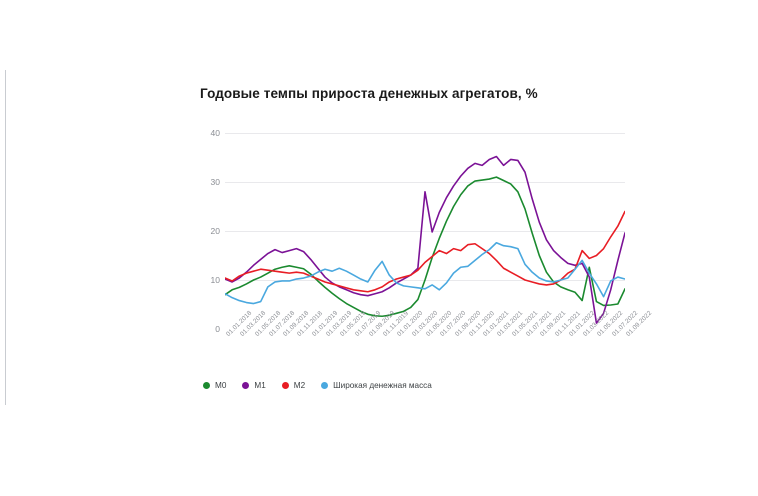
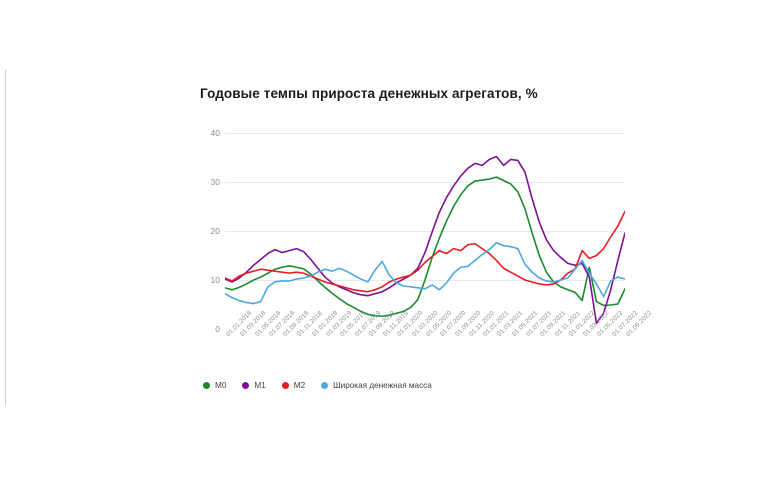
М0/01.01.2018: 7 -> 8
М1/01.05.2020: 28 -> 16
